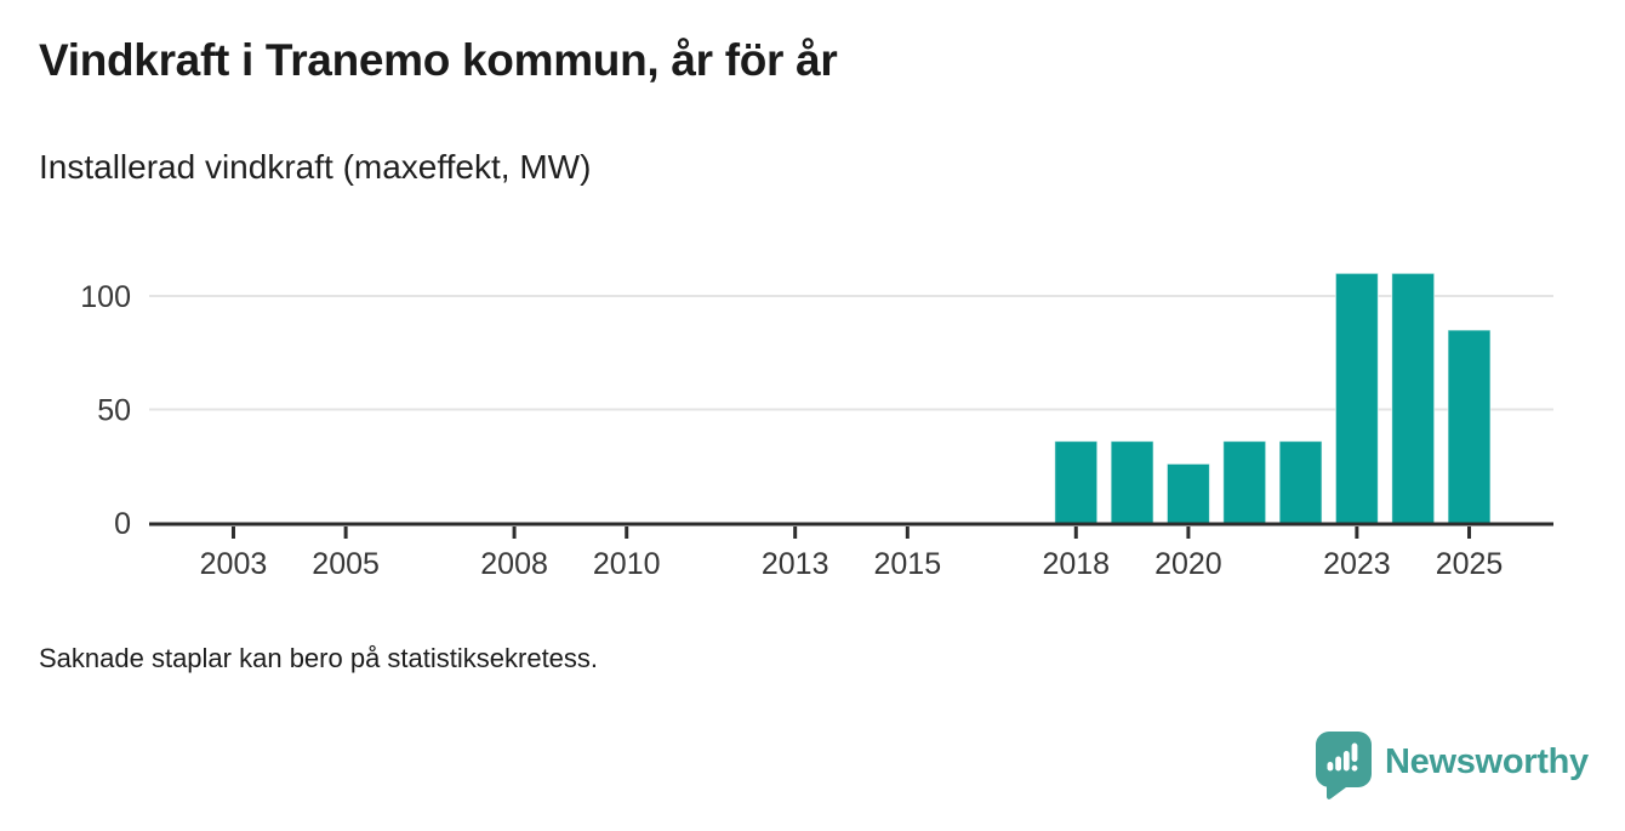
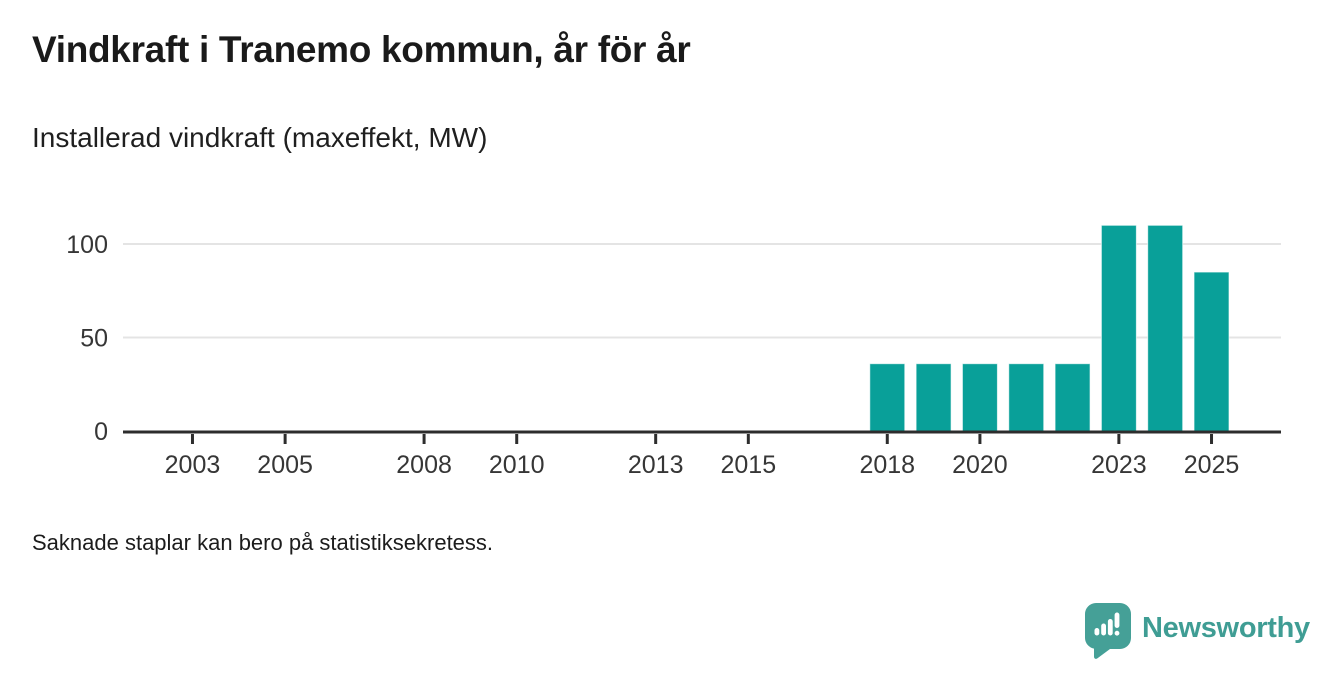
2020: 26 -> 36
